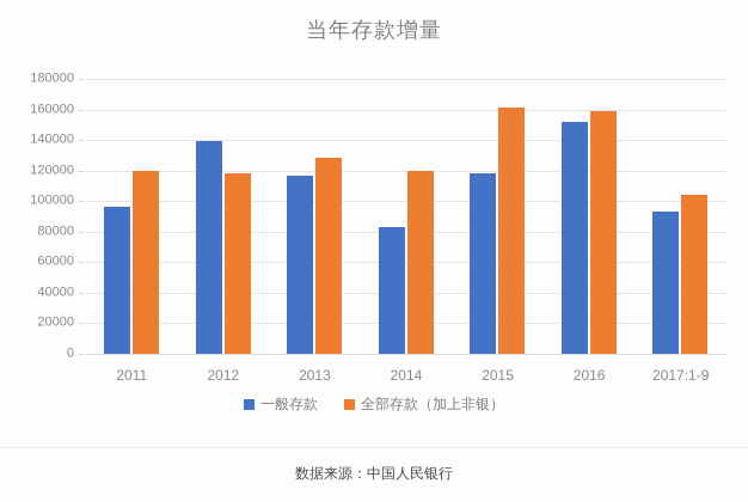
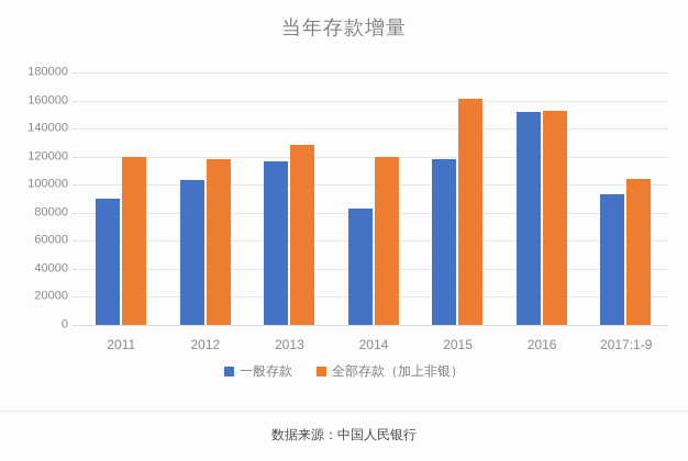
一般存款/2011: 96000 -> 90000
一般存款/2012: 139000 -> 103000
全部存款（加上非银）/2016: 159000 -> 153000
